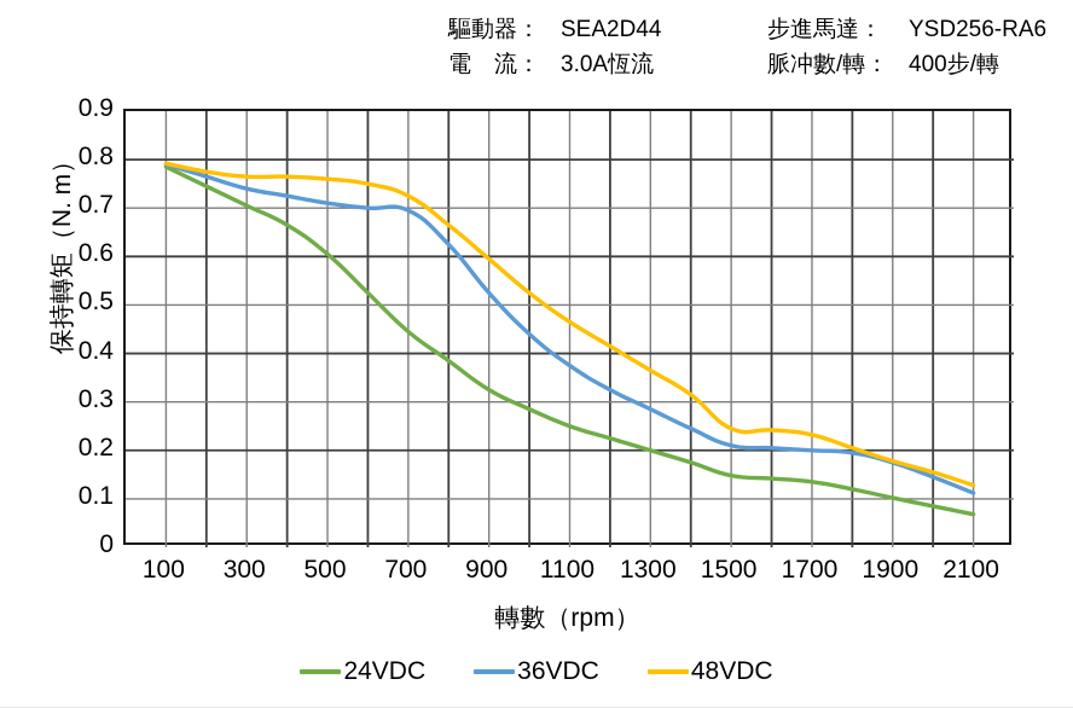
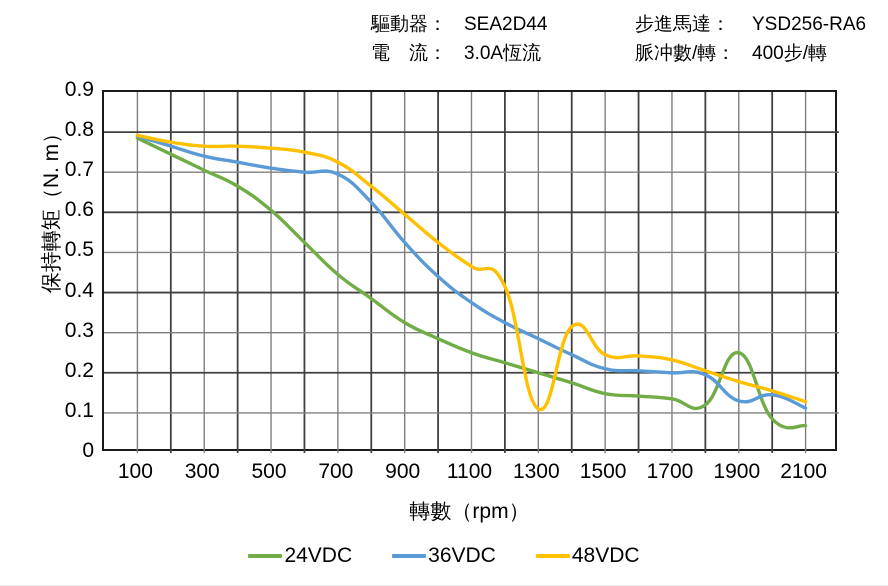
48VDC/1300: 0.36 -> 0.11
24VDC/1900: 0.10 -> 0.25
36VDC/1900: 0.17 -> 0.13
